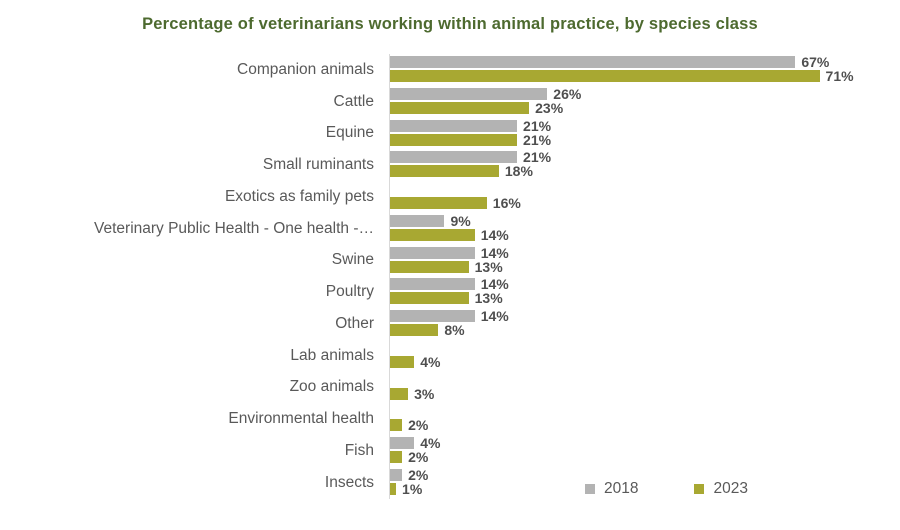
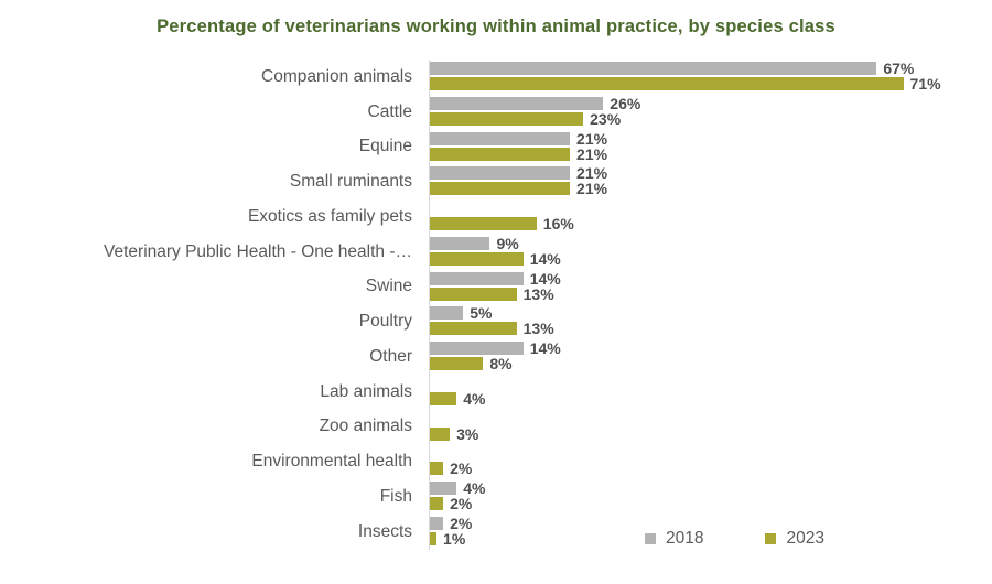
2023/Small ruminants: 18% -> 21%
2018/Poultry: 14% -> 5%
